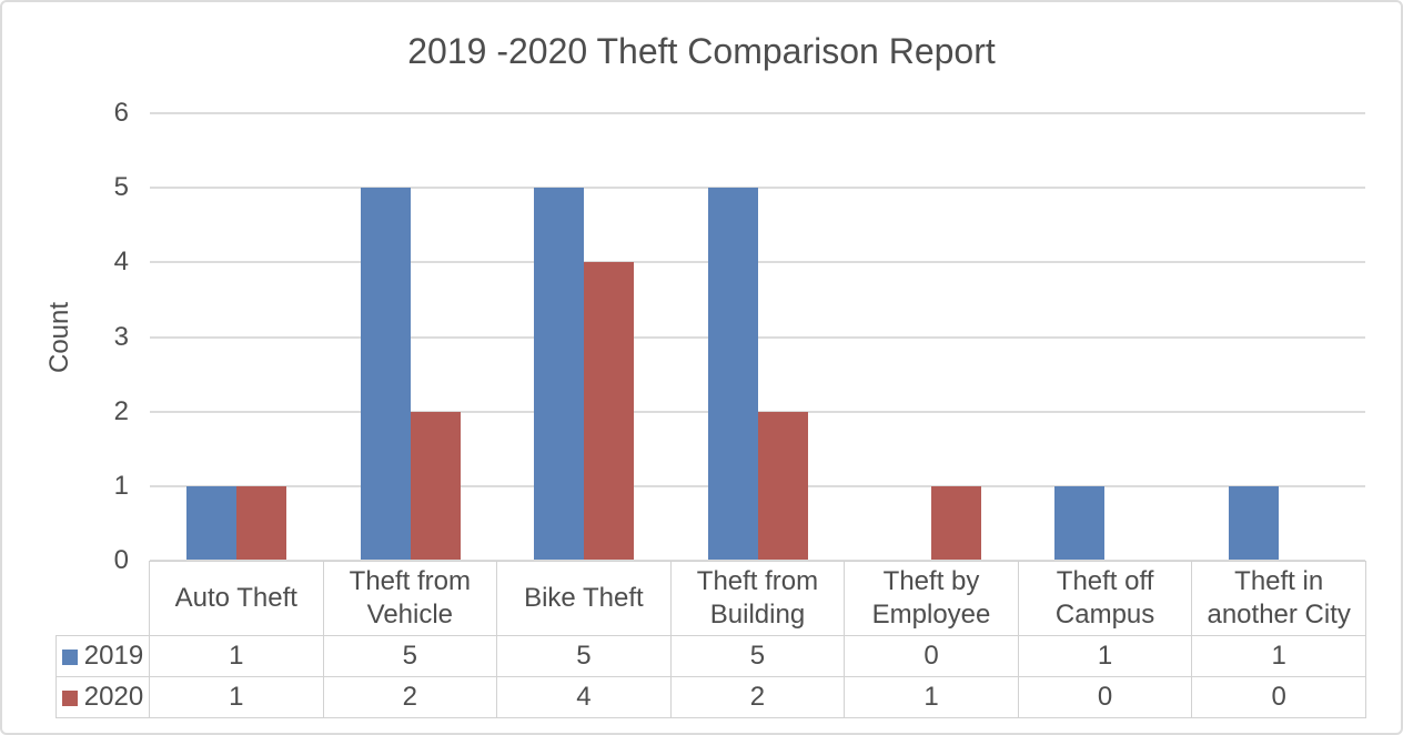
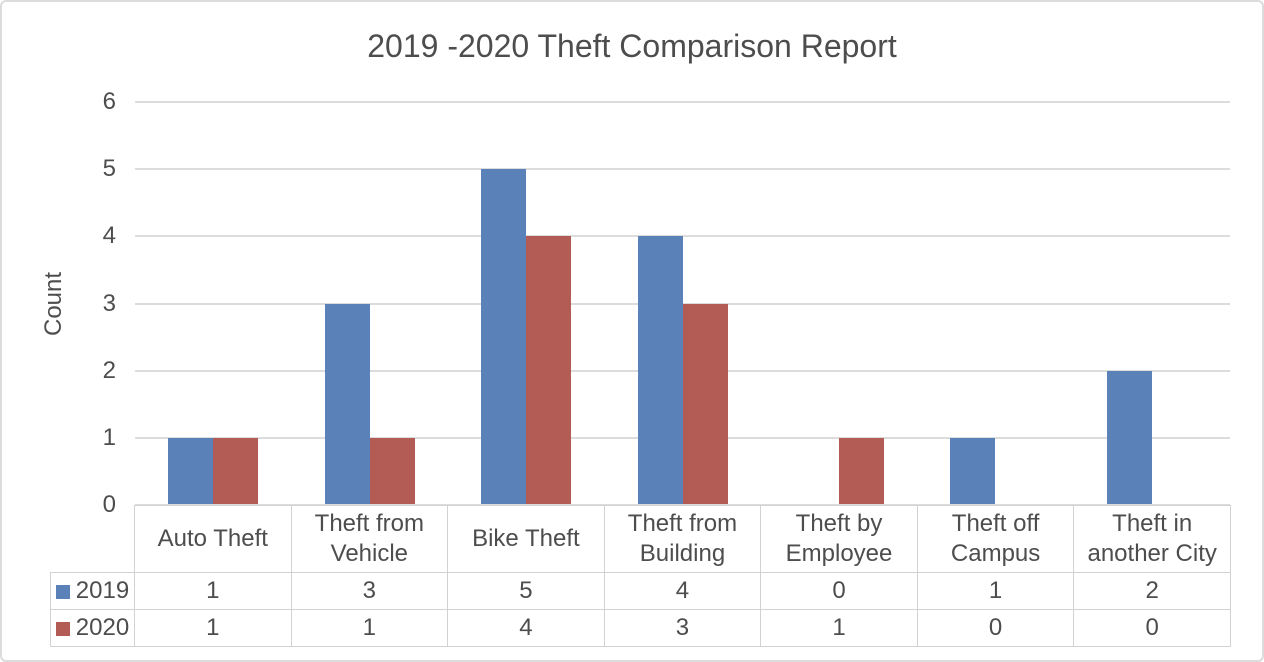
2019/Theft from Vehicle: 5 -> 3
2020/Theft from Vehicle: 2 -> 1
2019/Theft from Building: 5 -> 4
2020/Theft from Building: 2 -> 3
2019/Theft in another City: 1 -> 2
